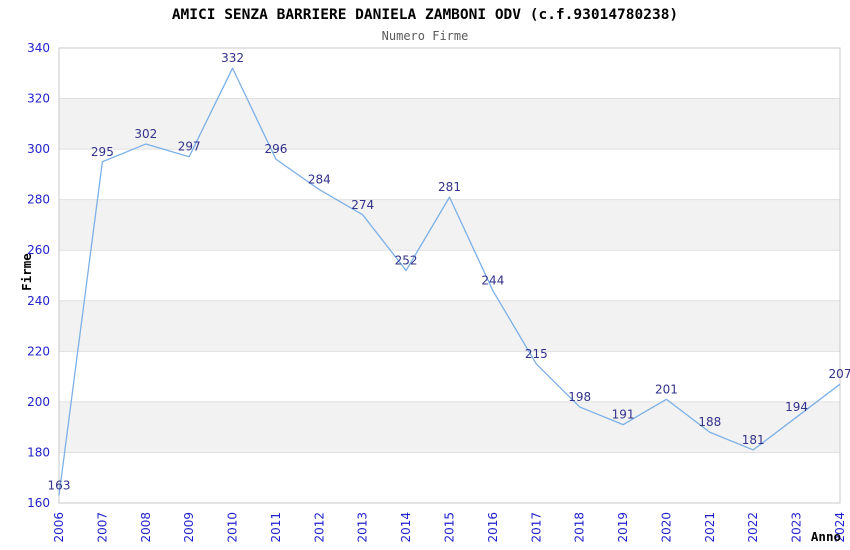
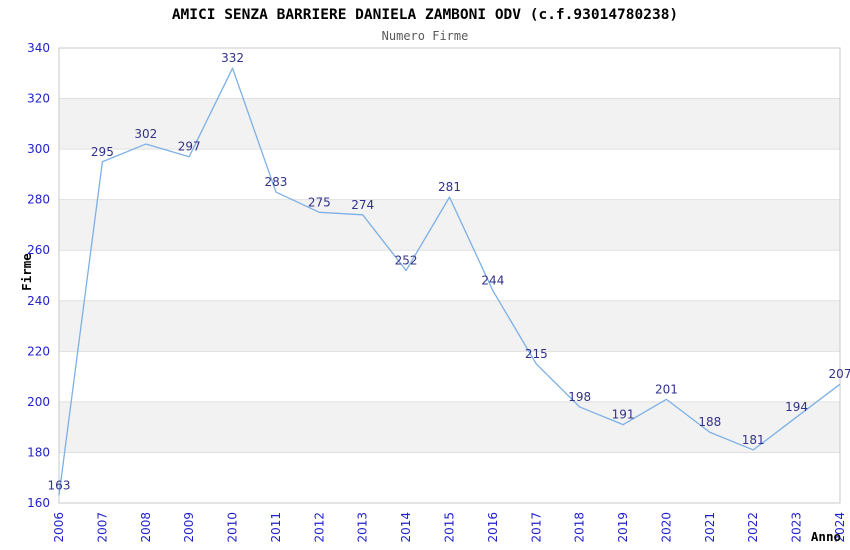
2011: 296 -> 283
2012: 284 -> 275
